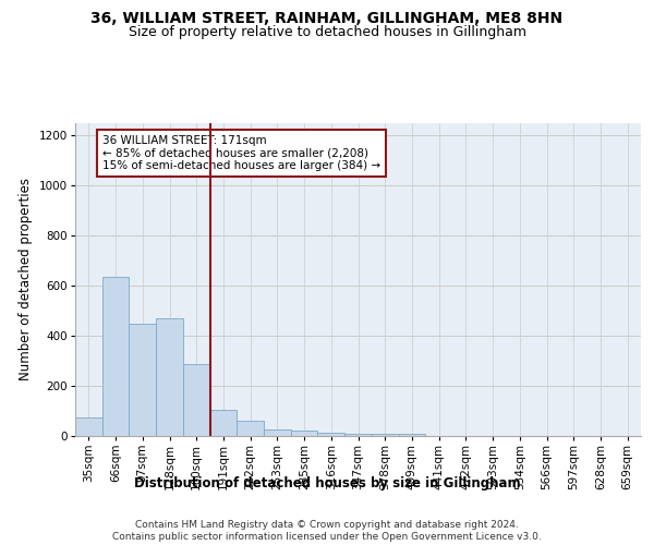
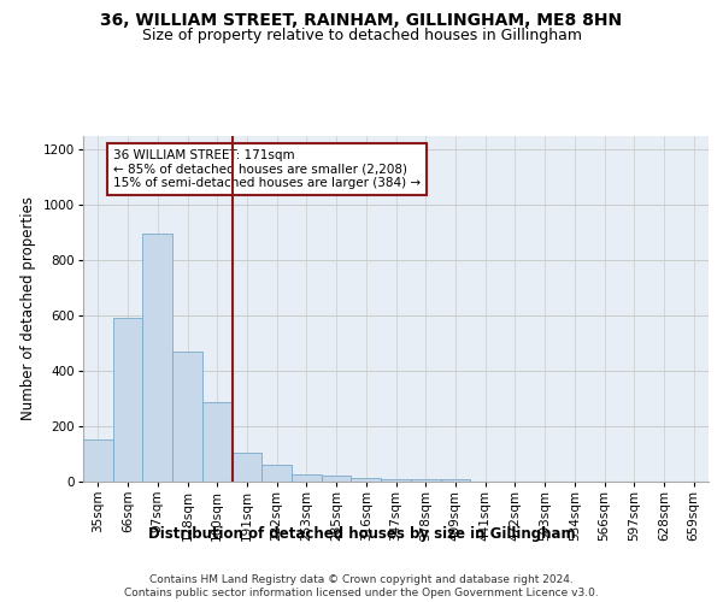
35sqm: 75 -> 152
66sqm: 635 -> 590
97sqm: 450 -> 895
